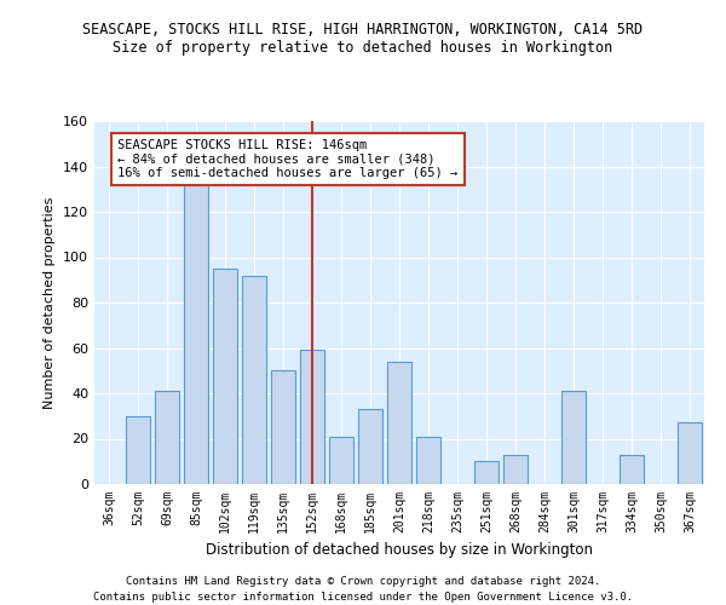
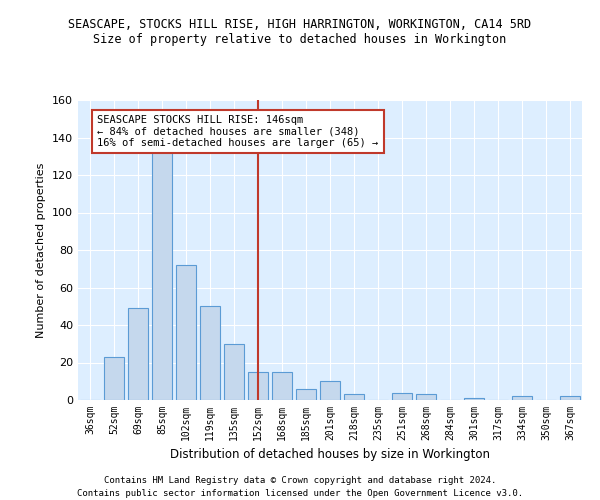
52sqm: 30 -> 23
69sqm: 41 -> 49
102sqm: 95 -> 72
119sqm: 92 -> 50
135sqm: 50 -> 30
152sqm: 59 -> 15
168sqm: 21 -> 15
185sqm: 33 -> 6
201sqm: 54 -> 10
218sqm: 21 -> 3
251sqm: 10 -> 4
268sqm: 13 -> 3
301sqm: 41 -> 1
334sqm: 13 -> 2
367sqm: 27 -> 2
